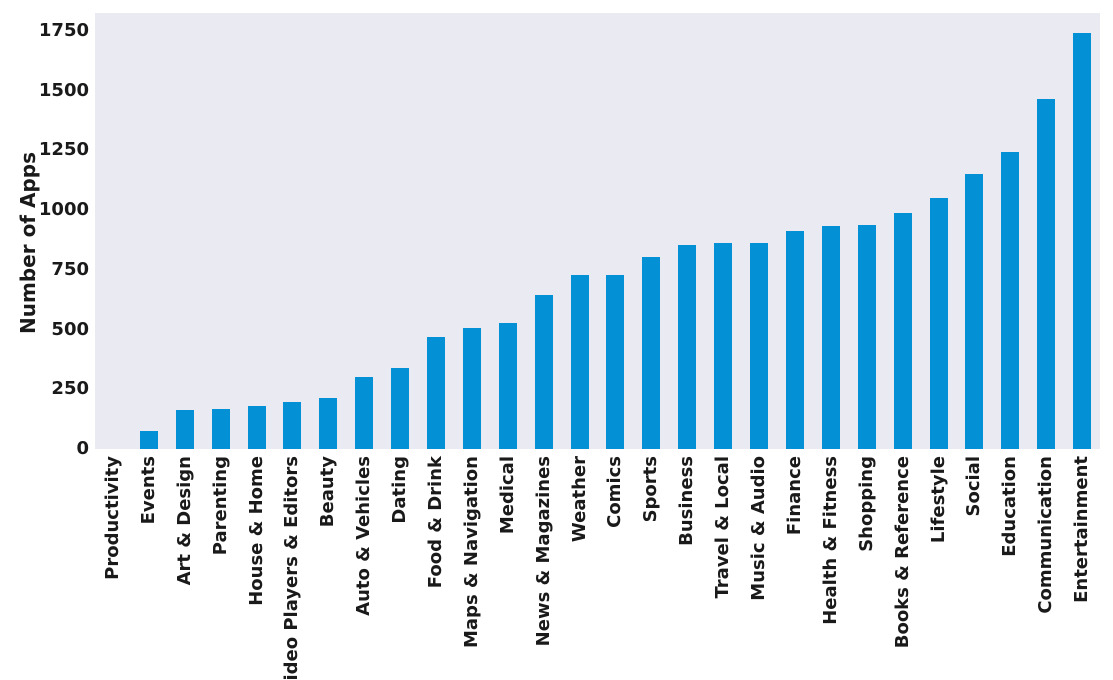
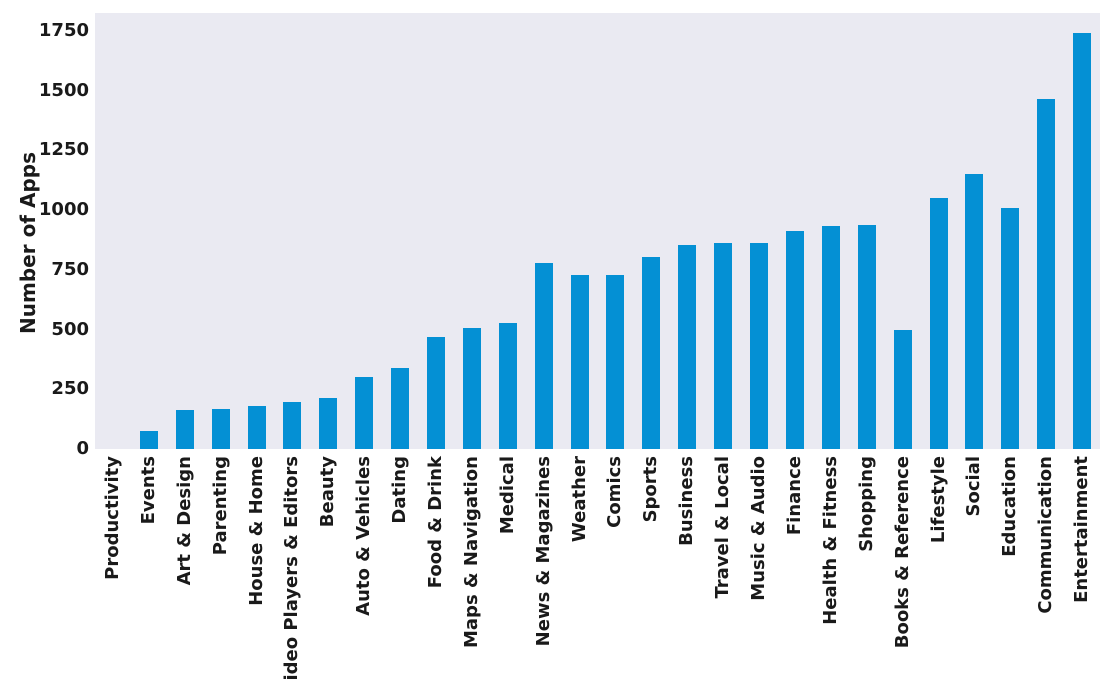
News & Magazines: 640 -> 780
Books & Reference: 990 -> 500
Education: 1240 -> 1010
